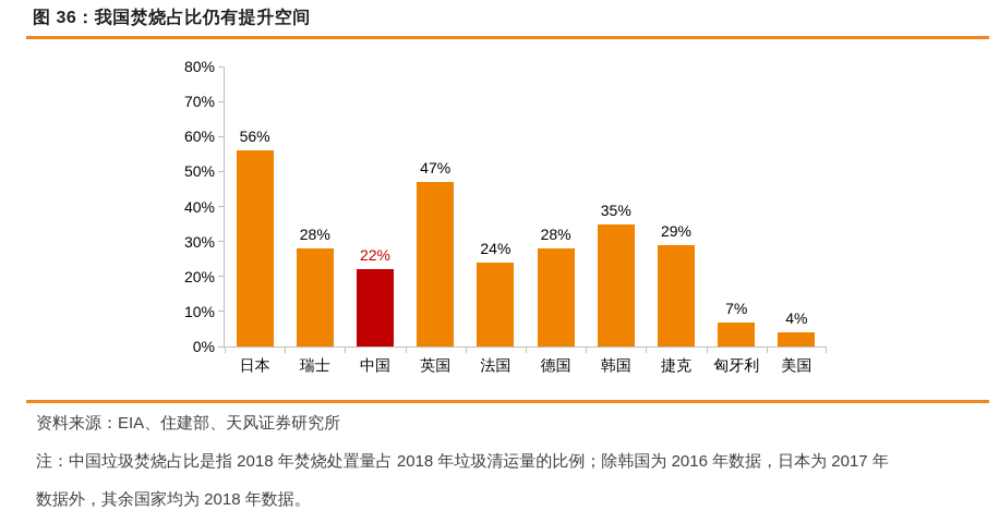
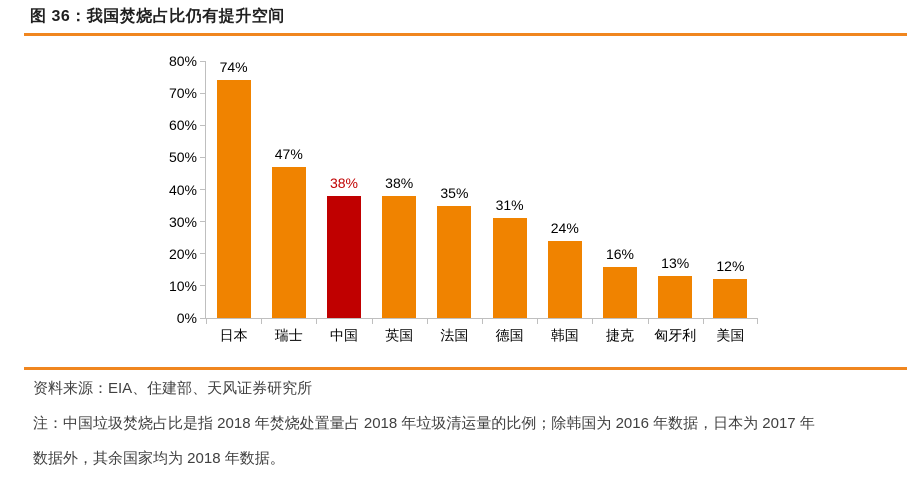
日本: 56% -> 74%
瑞士: 28% -> 47%
中国: 22% -> 38%
英国: 47% -> 38%
法国: 24% -> 35%
德国: 28% -> 31%
韩国: 35% -> 24%
捷克: 29% -> 16%
匈牙利: 7% -> 13%
美国: 4% -> 12%
